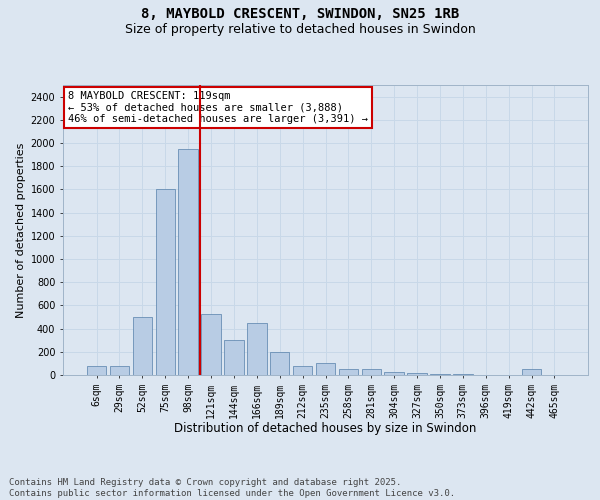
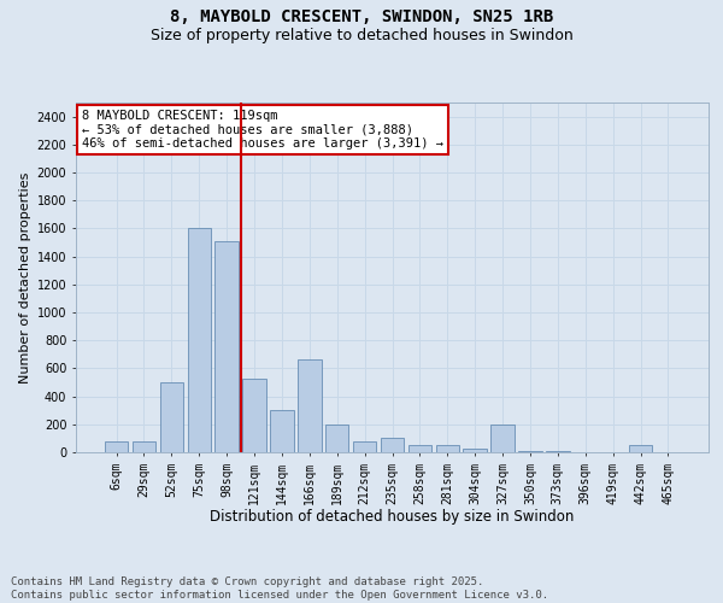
98sqm: 1950 -> 1510
166sqm: 450 -> 660
327sqm: 20 -> 200
